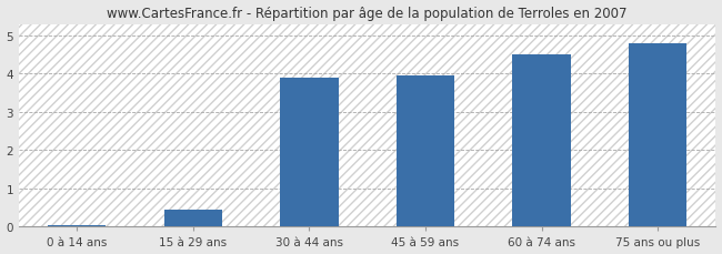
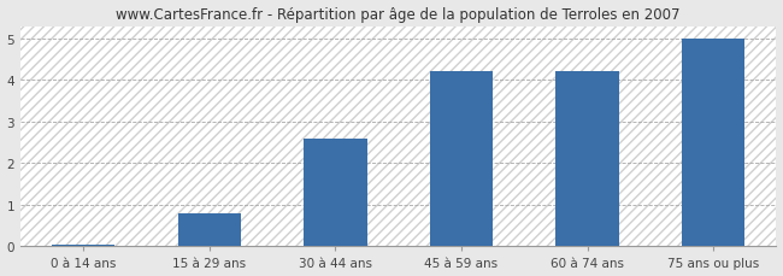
15 à 29 ans: 0.45 -> 0.80
30 à 44 ans: 3.90 -> 2.60
45 à 59 ans: 3.95 -> 4.20
60 à 74 ans: 4.50 -> 4.20
75 ans ou plus: 4.80 -> 5.00
